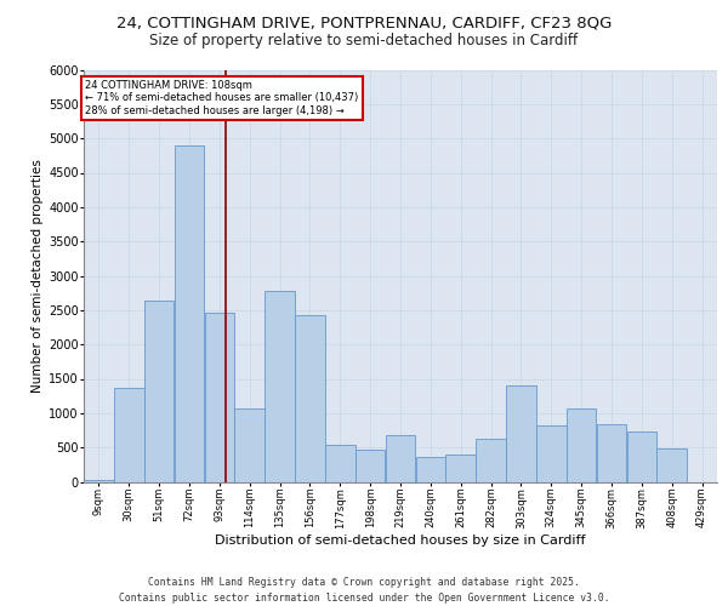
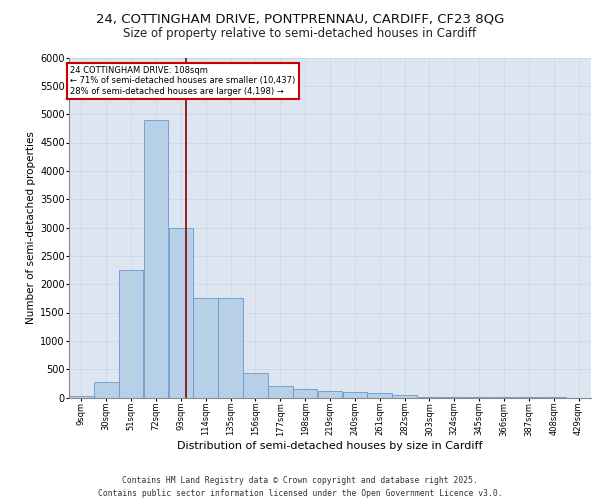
30sqm: 1360 -> 280
51sqm: 2640 -> 2250
93sqm: 2460 -> 3000
114sqm: 1060 -> 1750
135sqm: 2780 -> 1750
156sqm: 2420 -> 430
177sqm: 540 -> 200
198sqm: 460 -> 150
219sqm: 680 -> 120
240sqm: 360 -> 90
261sqm: 400 -> 80
282sqm: 620 -> 40
303sqm: 1400 -> 20
324sqm: 820 -> 10
345sqm: 1060 -> 0
366sqm: 840 -> 0
387sqm: 740 -> 0
408sqm: 480 -> 0
